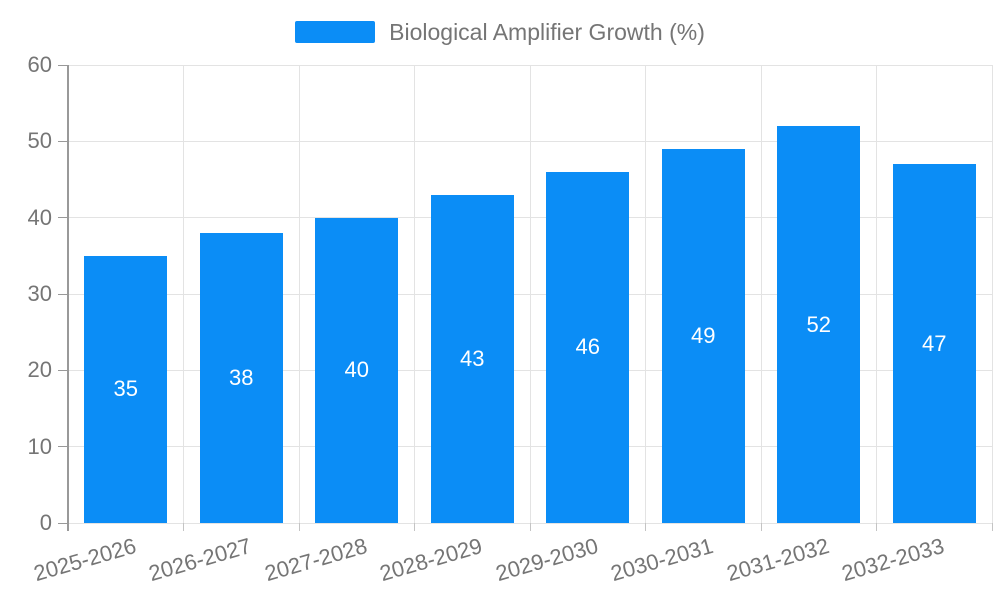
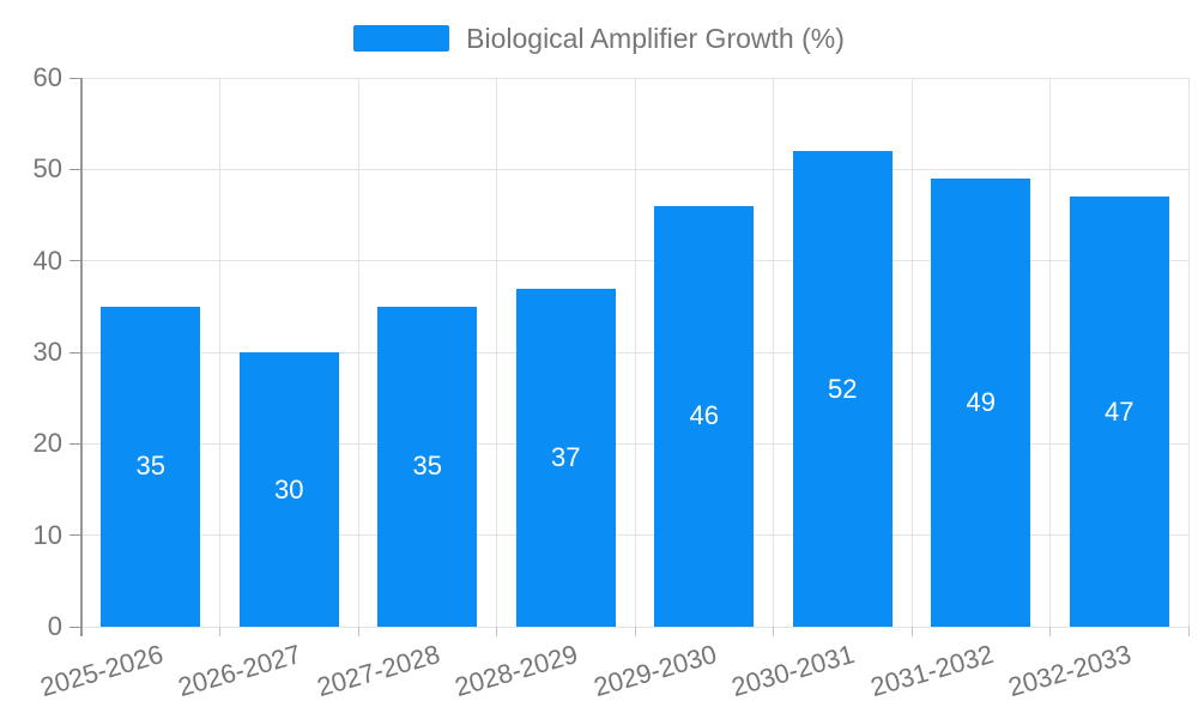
2026-2027: 38 -> 30
2027-2028: 40 -> 35
2028-2029: 43 -> 37
2030-2031: 49 -> 52
2031-2032: 52 -> 49
